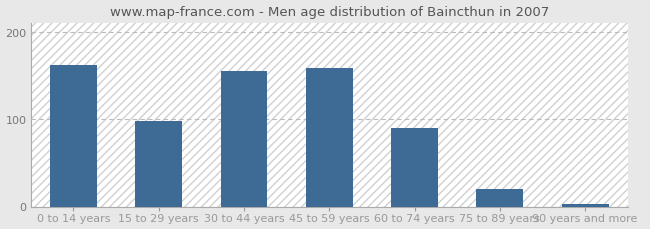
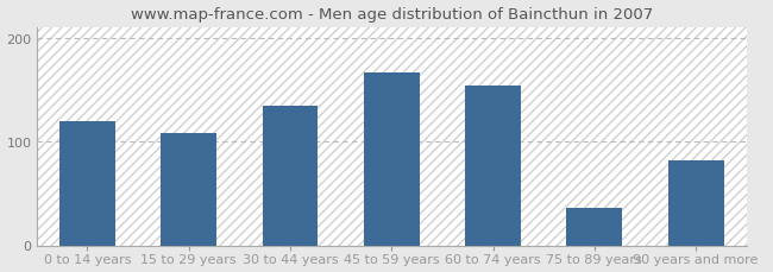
0 to 14 years: 162 -> 120
15 to 29 years: 98 -> 108
30 to 44 years: 155 -> 134
45 to 59 years: 158 -> 166
60 to 74 years: 90 -> 154
75 to 89 years: 20 -> 36
90 years and more: 3 -> 82
